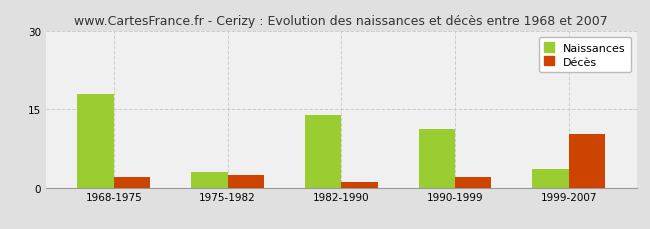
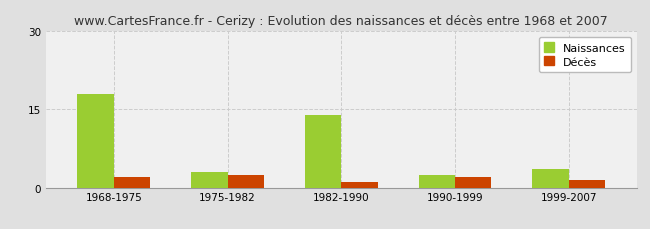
Naissances/1990-1999: 11.2 -> 2.5
Décès/1999-2007: 10.2 -> 1.5
